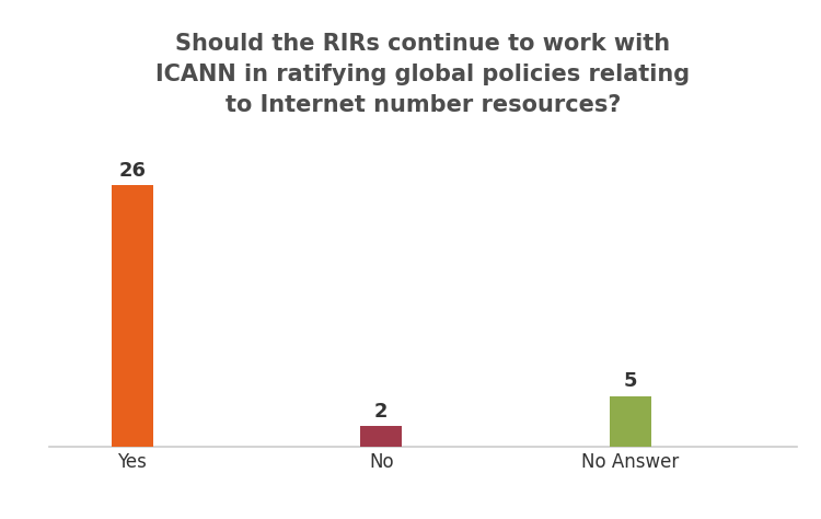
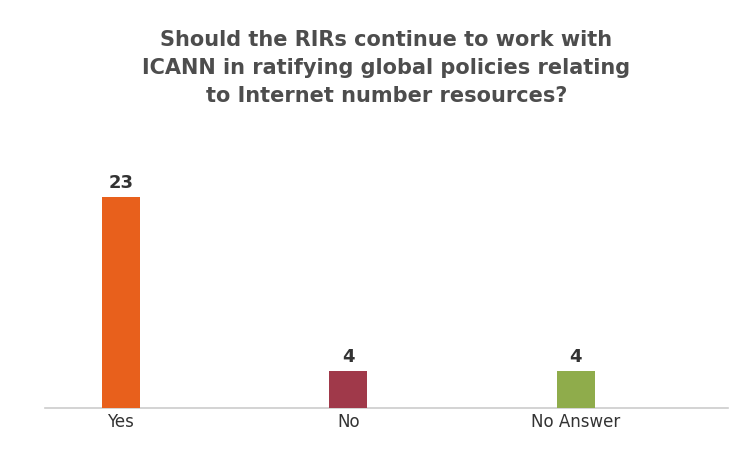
Yes: 26 -> 23
No: 2 -> 4
No Answer: 5 -> 4
